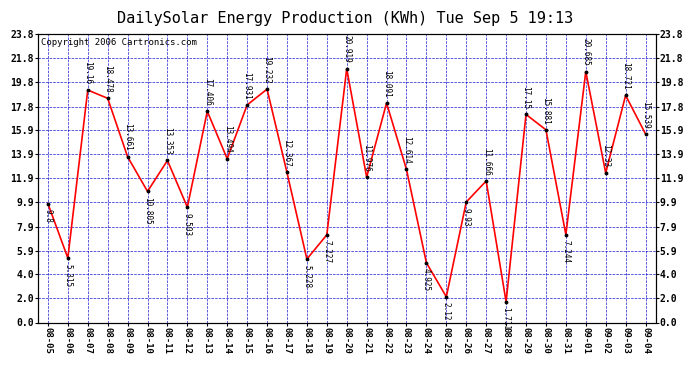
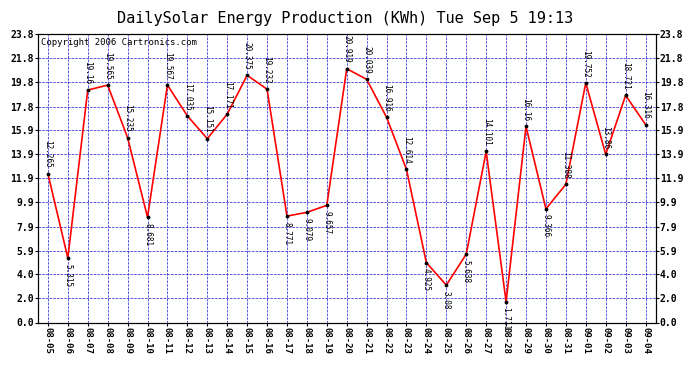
08-05: 9.8 -> 12.265
08-08: 18.478 -> 19.565
08-09: 13.661 -> 15.235
08-10: 10.805 -> 8.681
08-11: 13.353 -> 19.567
08-12: 9.503 -> 17.035
08-13: 17.406 -> 15.151
08-14: 13.494 -> 17.171
08-15: 17.931 -> 20.375
08-17: 12.367 -> 8.771
08-18: 5.228 -> 9.079
08-19: 7.227 -> 9.657
08-21: 11.976 -> 20.039
08-22: 18.091 -> 16.916
08-25: 2.12 -> 3.08
08-26: 9.93 -> 5.638
08-27: 11.666 -> 14.101
08-29: 17.15 -> 16.16
08-30: 15.881 -> 9.366
08-31: 7.244 -> 11.388
09-01: 20.685 -> 19.752
09-02: 12.33 -> 13.86
09-04: 15.539 -> 16.316
